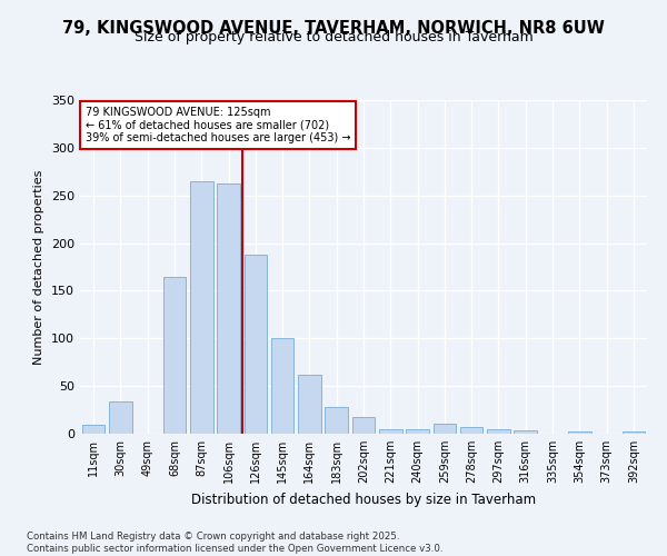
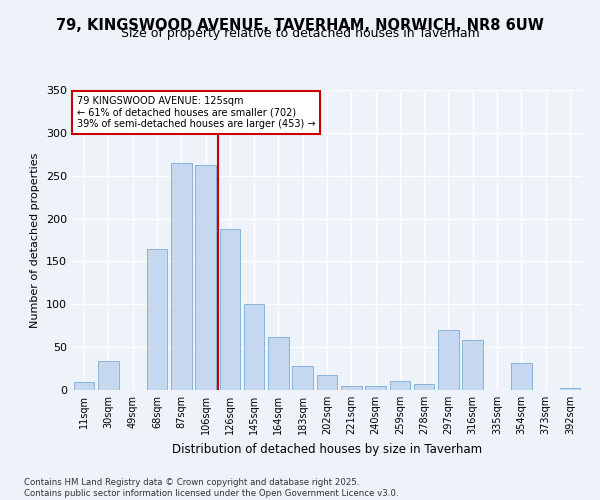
297sqm: 5 -> 70
316sqm: 4 -> 58
354sqm: 2 -> 32
